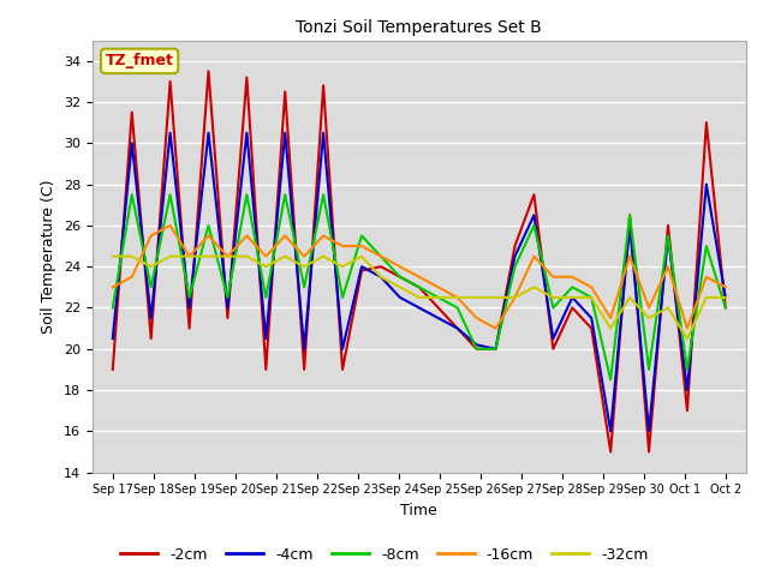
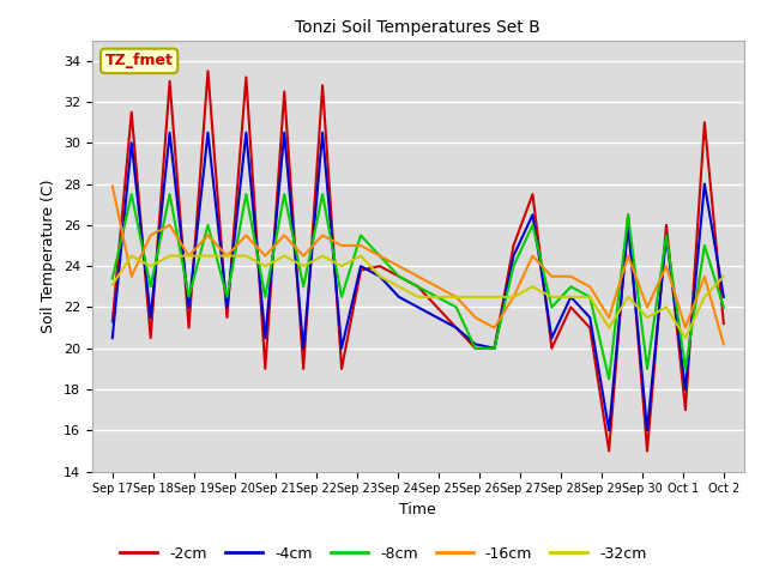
-2cm/Sep 17: 19.0 -> 21.3
-8cm/Sep 17: 22.0 -> 23.4
-16cm/Sep 17: 23.0 -> 27.9
-32cm/Sep 17: 24.5 -> 23.1
-2cm/Oct 2: 22.0 -> 21.2
-16cm/Oct 2: 23.0 -> 20.2
-32cm/Oct 2: 22.5 -> 23.5
